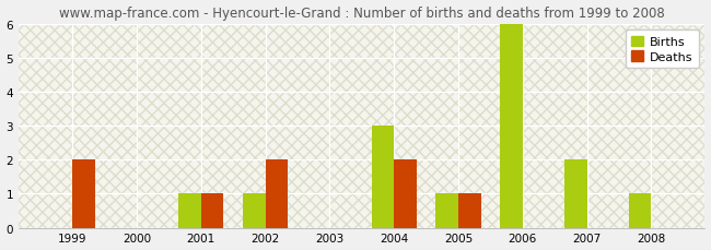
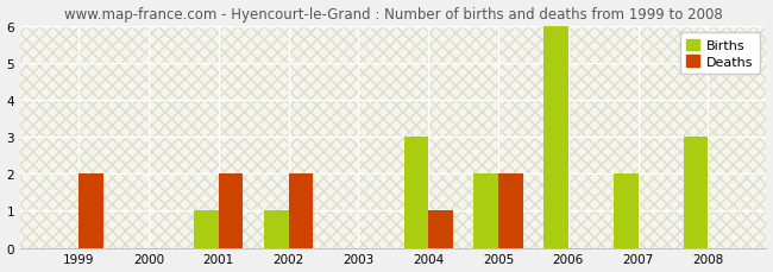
Deaths/2001: 1 -> 2
Deaths/2004: 2 -> 1
Births/2005: 1 -> 2
Deaths/2005: 1 -> 2
Births/2008: 1 -> 3
